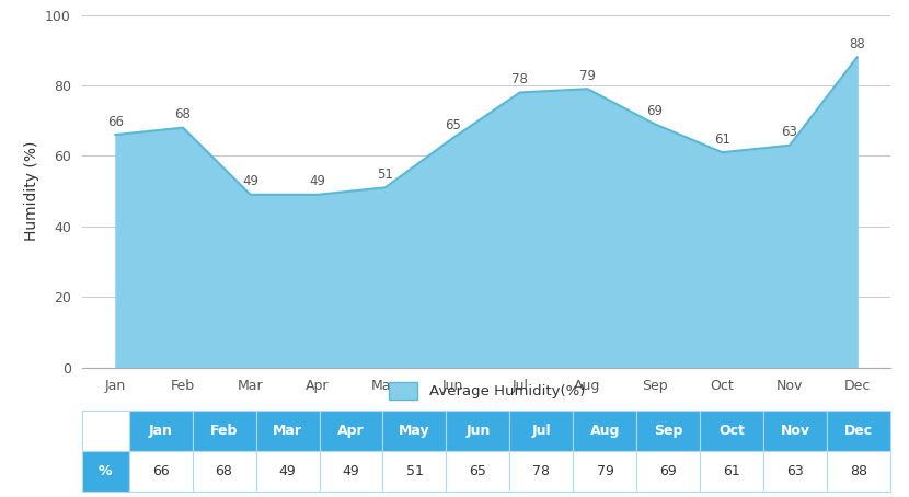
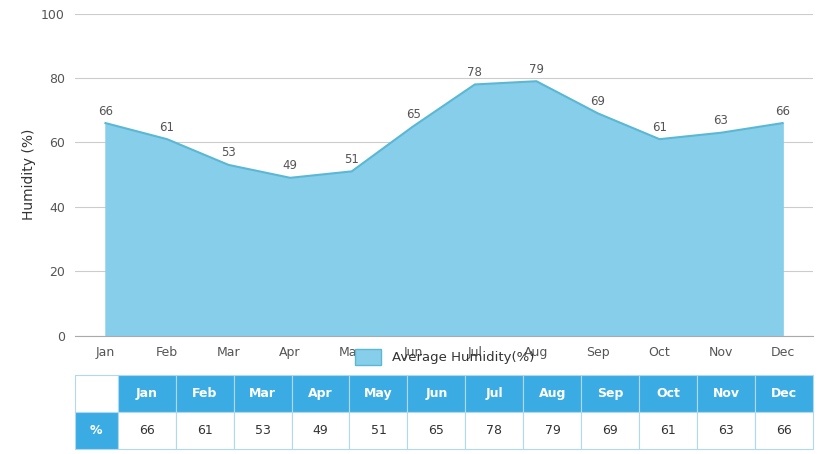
Feb: 68 -> 61
Mar: 49 -> 53
Dec: 88 -> 66
